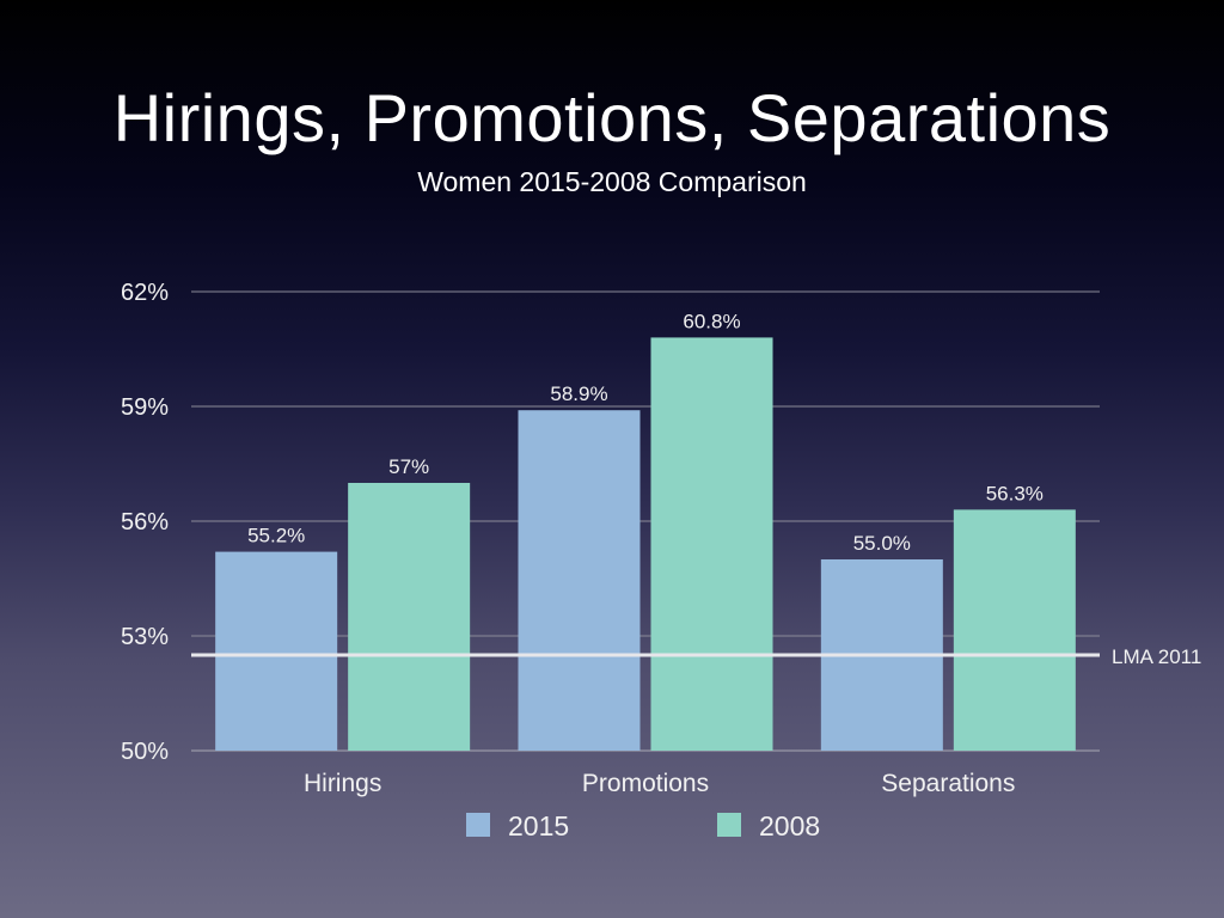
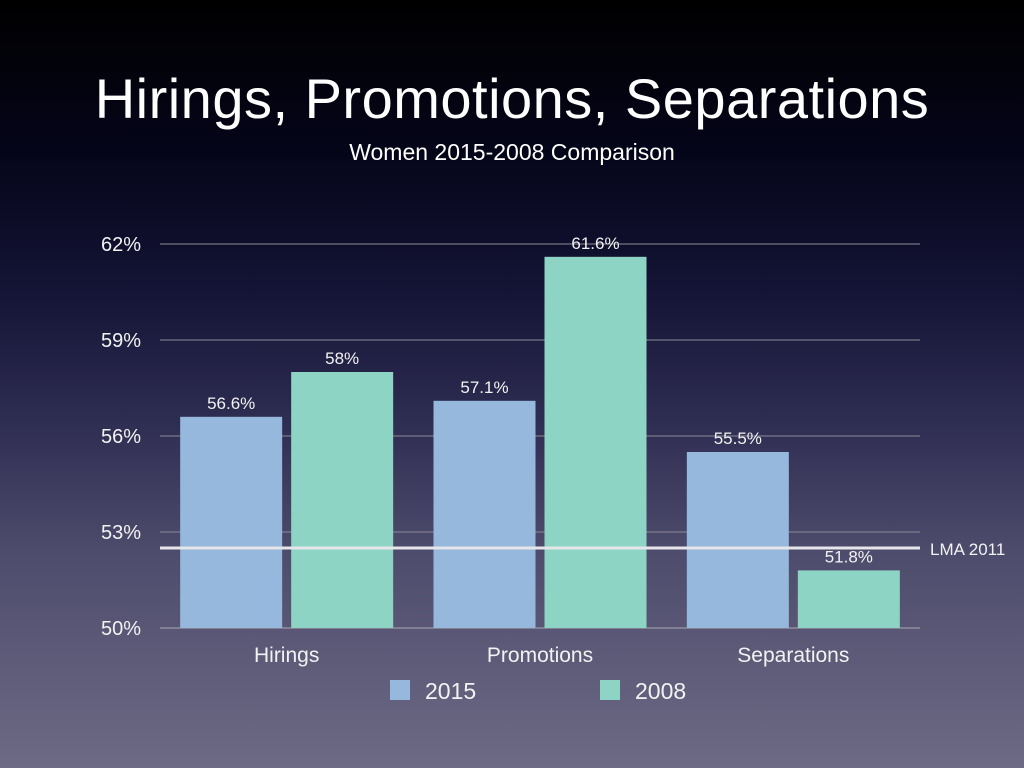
2015/Hirings: 55.2% -> 56.6%
2008/Hirings: 57% -> 58%
2015/Promotions: 58.9% -> 57.1%
2008/Promotions: 60.8% -> 61.6%
2015/Separations: 55.0% -> 55.5%
2008/Separations: 56.3% -> 51.8%
